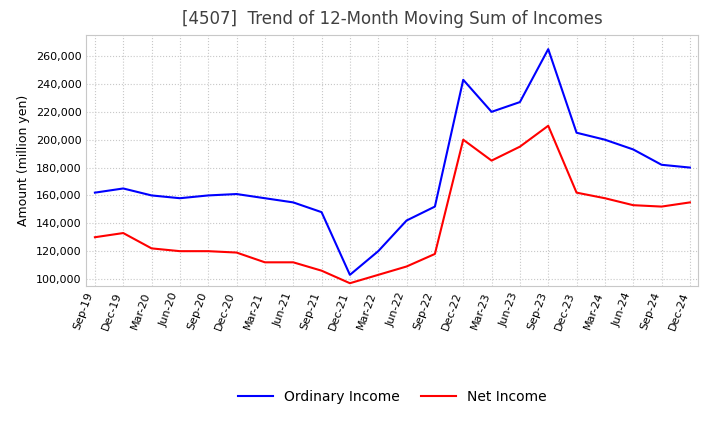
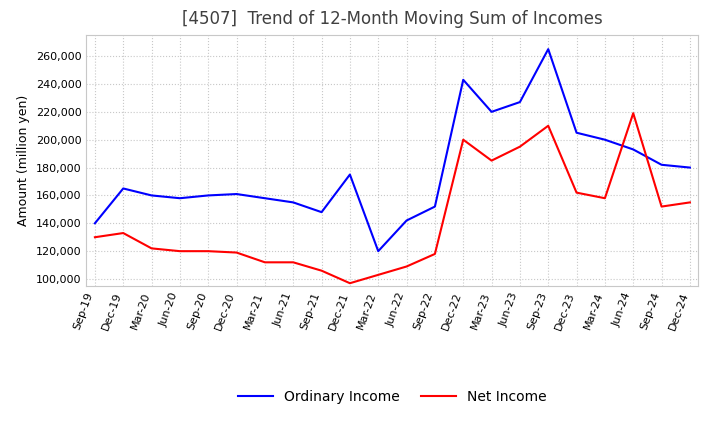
Ordinary Income/Sep-19: 162,000 -> 140,000
Ordinary Income/Dec-21: 103,000 -> 175,000
Net Income/Jun-24: 153,000 -> 219,000
